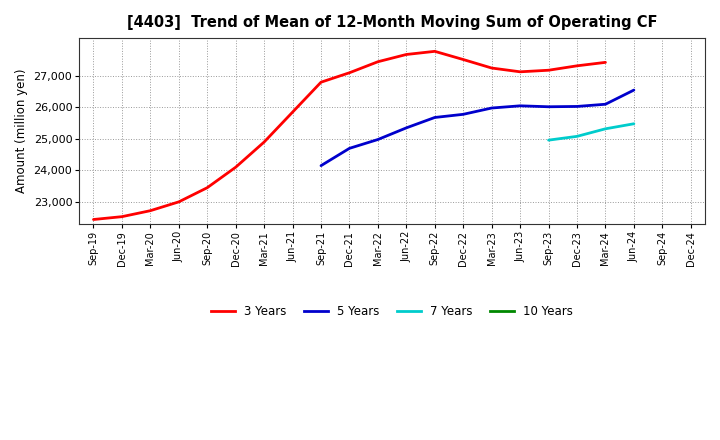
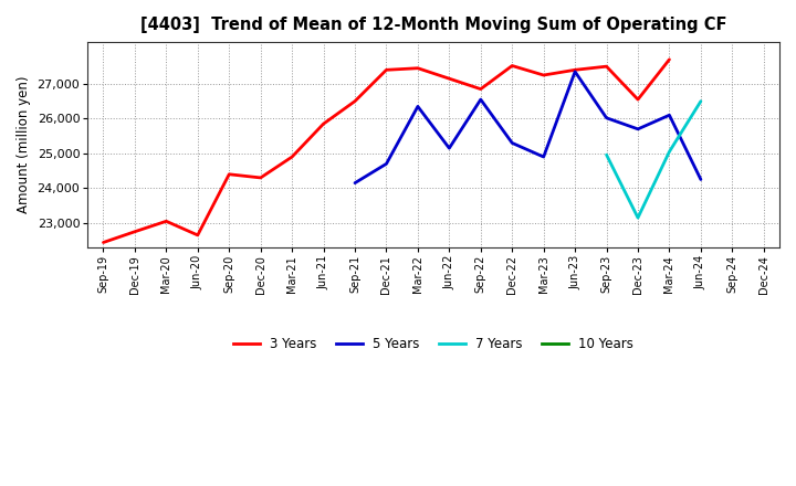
3 Years/Dec-19: 22,530 -> 22,750
3 Years/Mar-20: 22,720 -> 23,050
3 Years/Jun-20: 23,000 -> 22,650
3 Years/Sep-20: 23,450 -> 24,400
3 Years/Dec-20: 24,100 -> 24,300
3 Years/Sep-21: 26,800 -> 26,500
3 Years/Dec-21: 27,100 -> 27,400
5 Years/Mar-22: 24,980 -> 26,350
3 Years/Jun-22: 27,680 -> 27,150
5 Years/Jun-22: 25,350 -> 25,150
3 Years/Sep-22: 27,780 -> 26,850
5 Years/Sep-22: 25,680 -> 26,550
5 Years/Dec-22: 25,780 -> 25,300
5 Years/Mar-23: 25,980 -> 24,900
3 Years/Jun-23: 27,130 -> 27,400
5 Years/Jun-23: 26,050 -> 27,350
3 Years/Sep-23: 27,180 -> 27,500
3 Years/Dec-23: 27,320 -> 26,550
5 Years/Dec-23: 26,030 -> 25,700
7 Years/Dec-23: 25,080 -> 23,150
3 Years/Mar-24: 27,430 -> 27,700
7 Years/Mar-24: 25,320 -> 25,050
5 Years/Jun-24: 26,550 -> 24,250
7 Years/Jun-24: 25,480 -> 26,500
